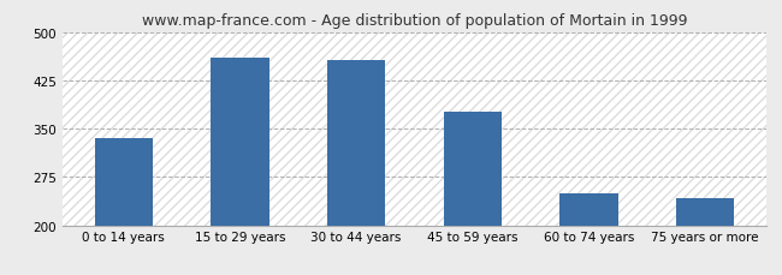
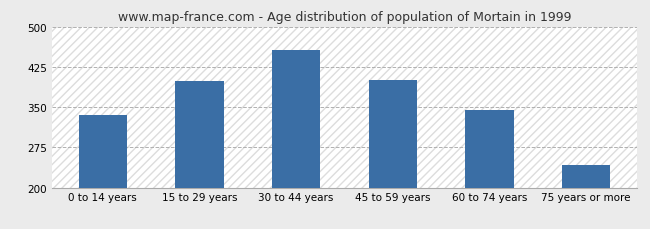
15 to 29 years: 460 -> 398
45 to 59 years: 376 -> 400
60 to 74 years: 250 -> 345
